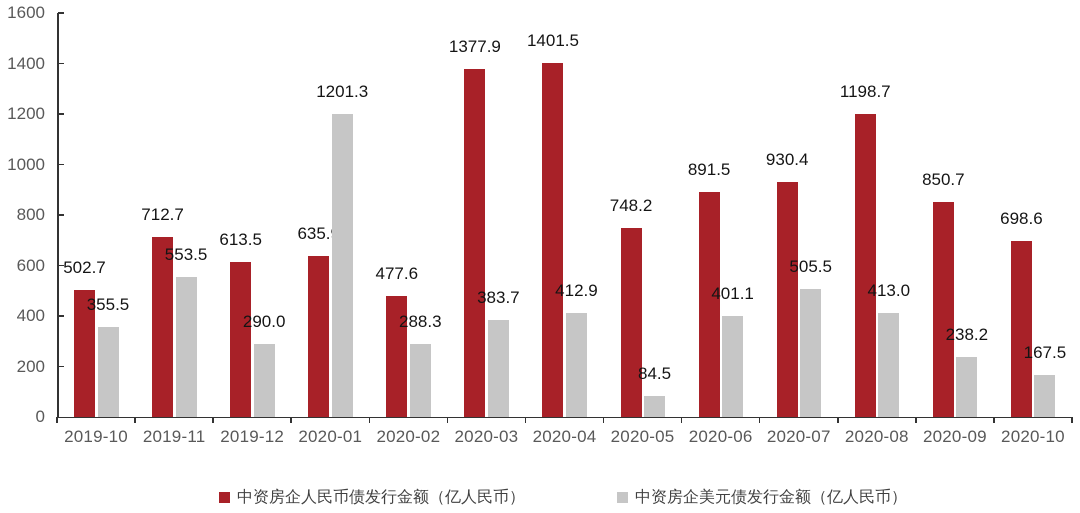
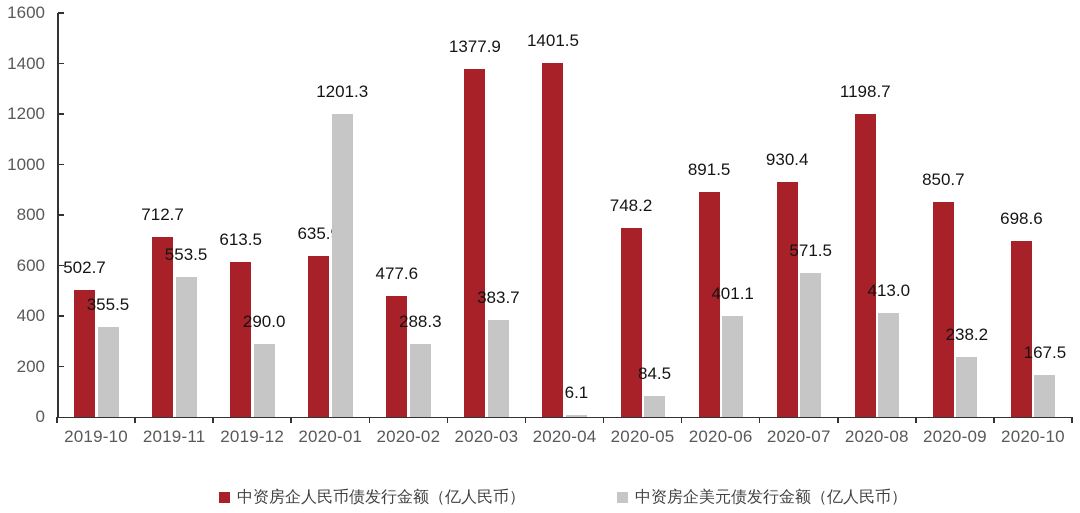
中资房企美元债发行金额（亿人民币）/2020-04: 412.9 -> 6.1
中资房企美元债发行金额（亿人民币）/2020-07: 505.5 -> 571.5
